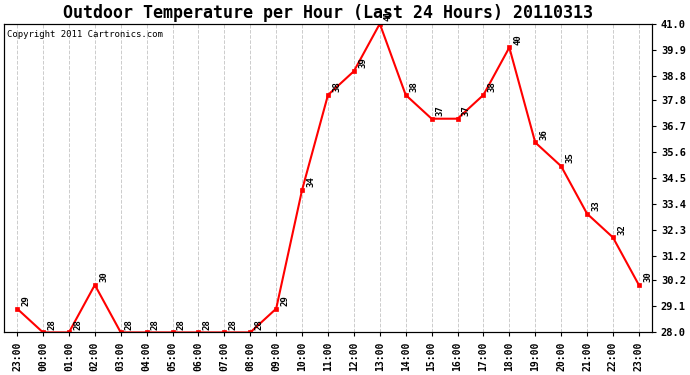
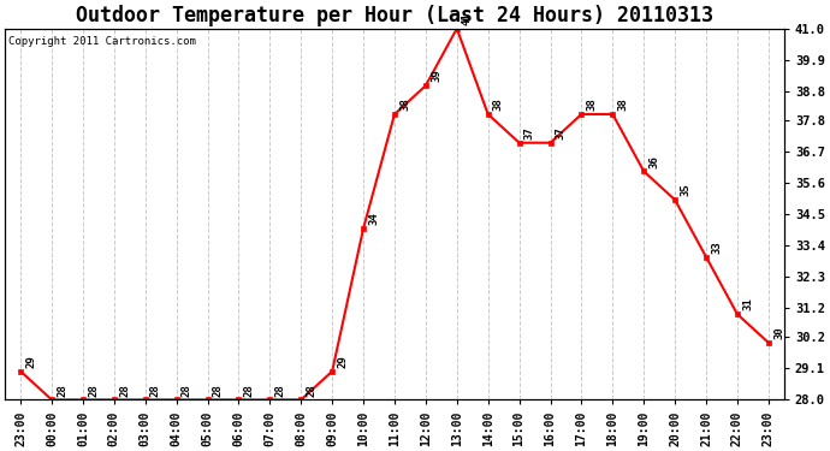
02:00: 30 -> 28
18:00: 40 -> 38
22:00: 32 -> 31
